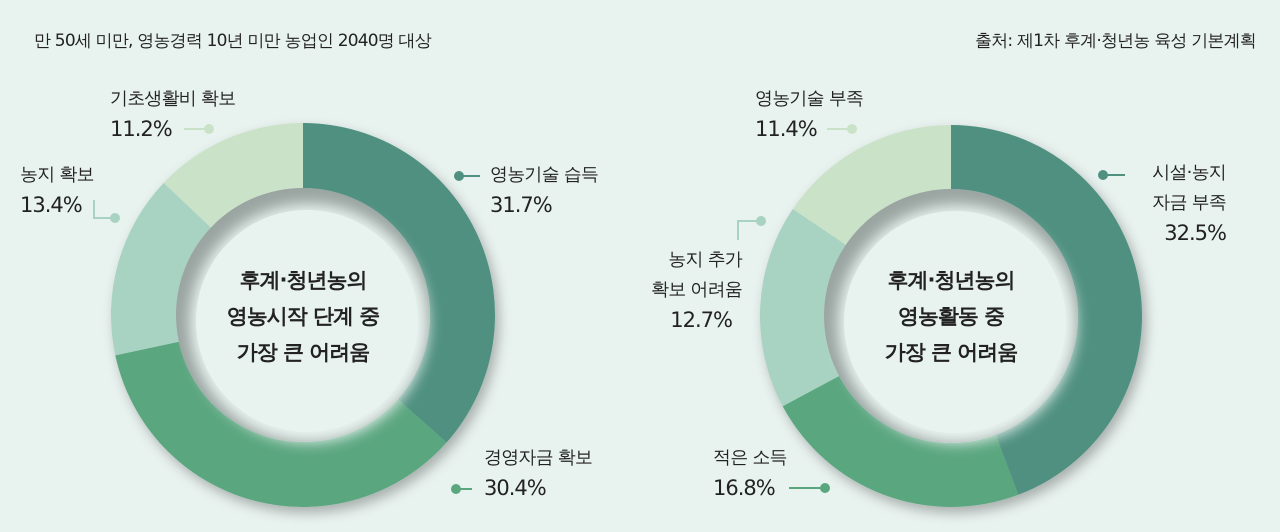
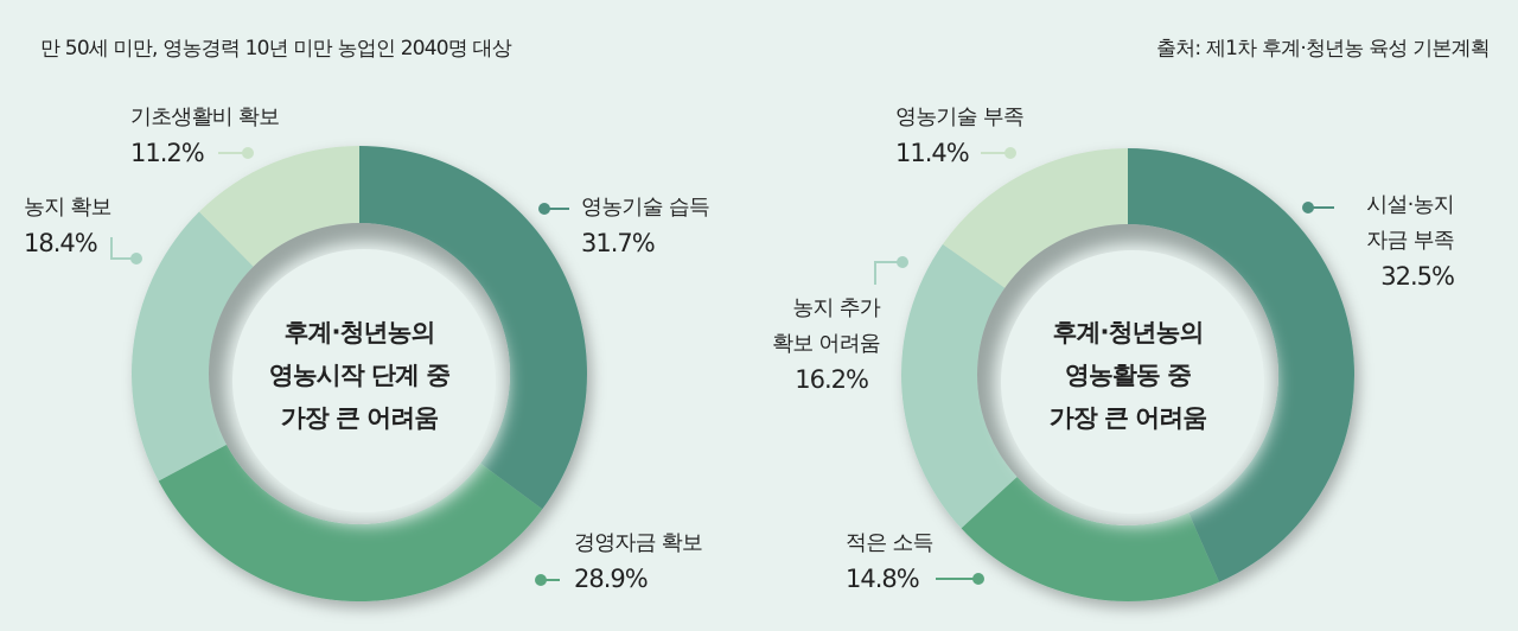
후계·청년농의 영농시작 단계 중 가장 큰 어려움/경영자금 확보: 30.4% -> 28.9%
후계·청년농의 영농시작 단계 중 가장 큰 어려움/농지 확보: 13.4% -> 18.4%
후계·청년농의 영농활동 중 가장 큰 어려움/적은 소득: 16.8% -> 14.8%
후계·청년농의 영농활동 중 가장 큰 어려움/농지 추가 확보 어려움: 12.7% -> 16.2%
